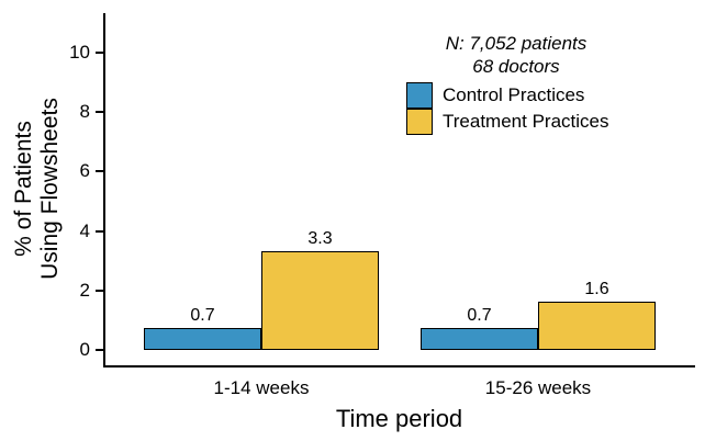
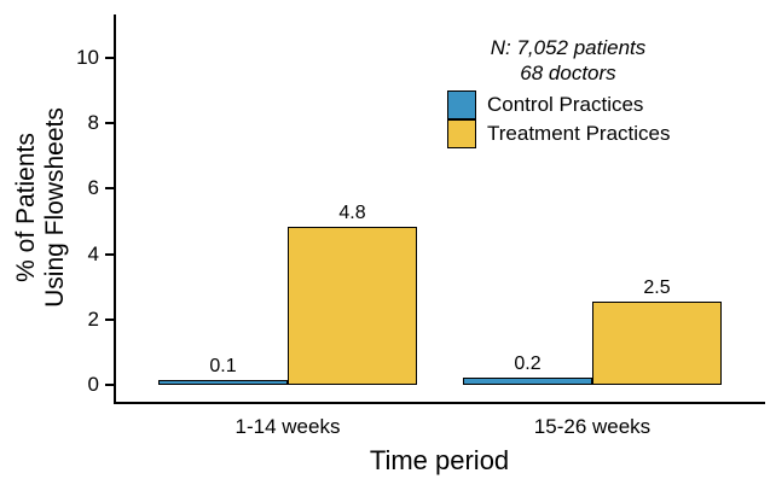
Control Practices/1-14 weeks: 0.7 -> 0.1
Treatment Practices/1-14 weeks: 3.3 -> 4.8
Control Practices/15-26 weeks: 0.7 -> 0.2
Treatment Practices/15-26 weeks: 1.6 -> 2.5
